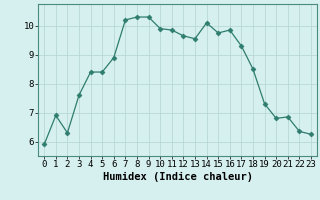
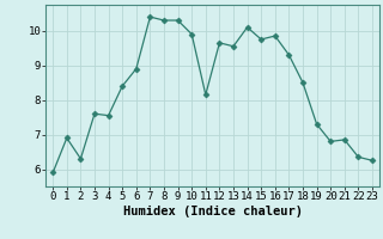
4: 8.40 -> 7.55
7: 10.20 -> 10.40
11: 9.85 -> 8.15
